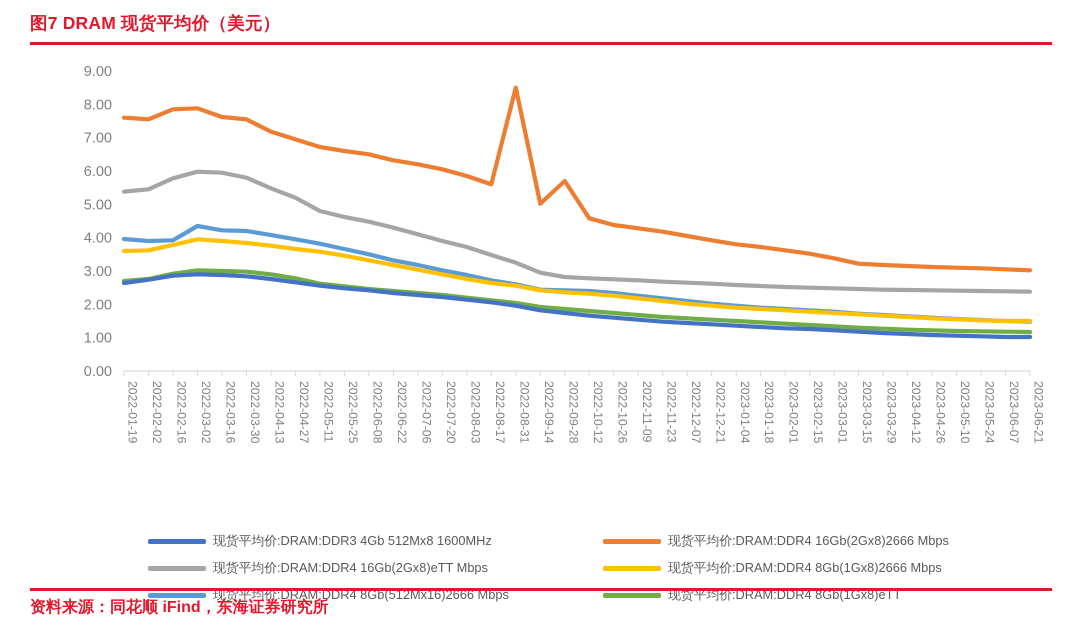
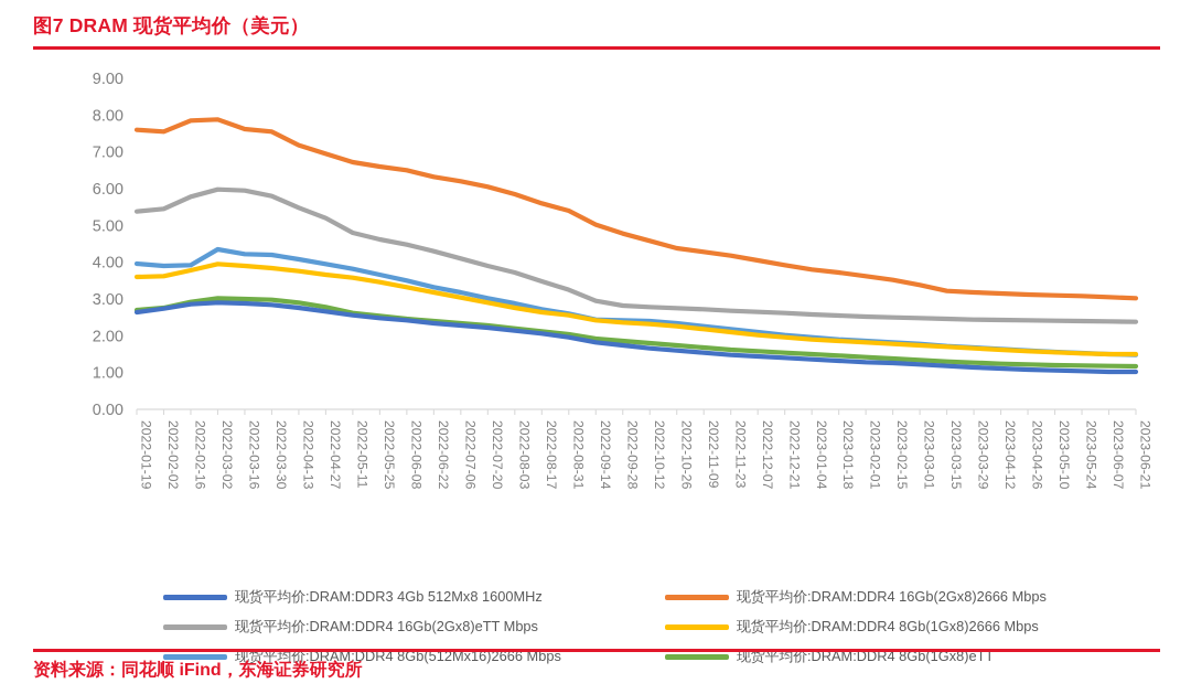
现货平均价:DRAM:DDR4 16Gb(2Gx8)2666 Mbps/2022-08-31: 8.5 -> 5.4
现货平均价:DRAM:DDR4 16Gb(2Gx8)2666 Mbps/2022-09-28: 5.7 -> 4.8
